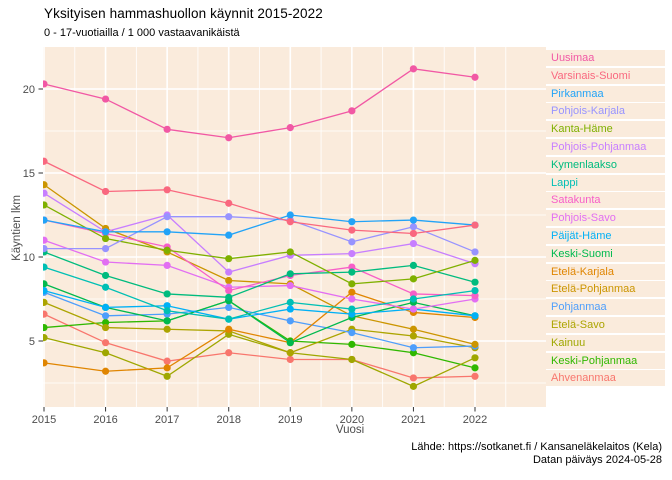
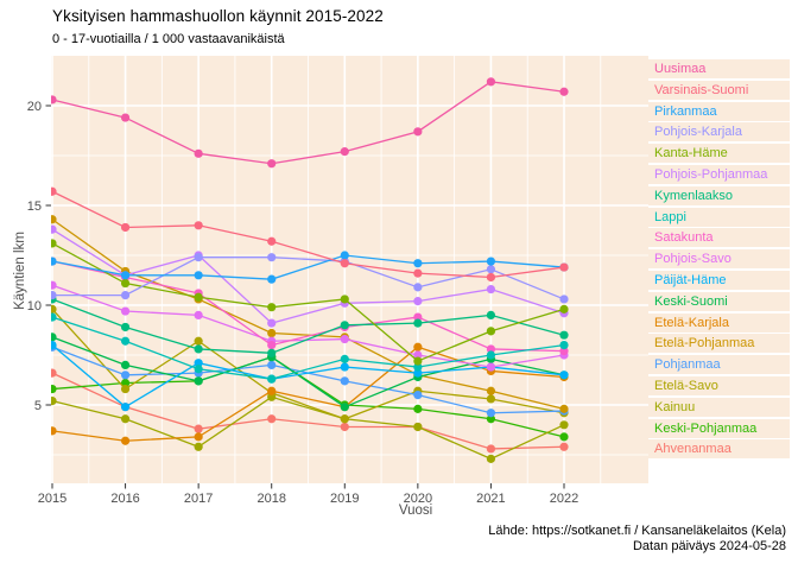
Etelä-Savo/2015: 7.3 -> 9.8
Päijät-Häme/2016: 7.0 -> 4.9
Etelä-Savo/2017: 5.7 -> 8.2
Kanta-Häme/2020: 8.4 -> 7.2
